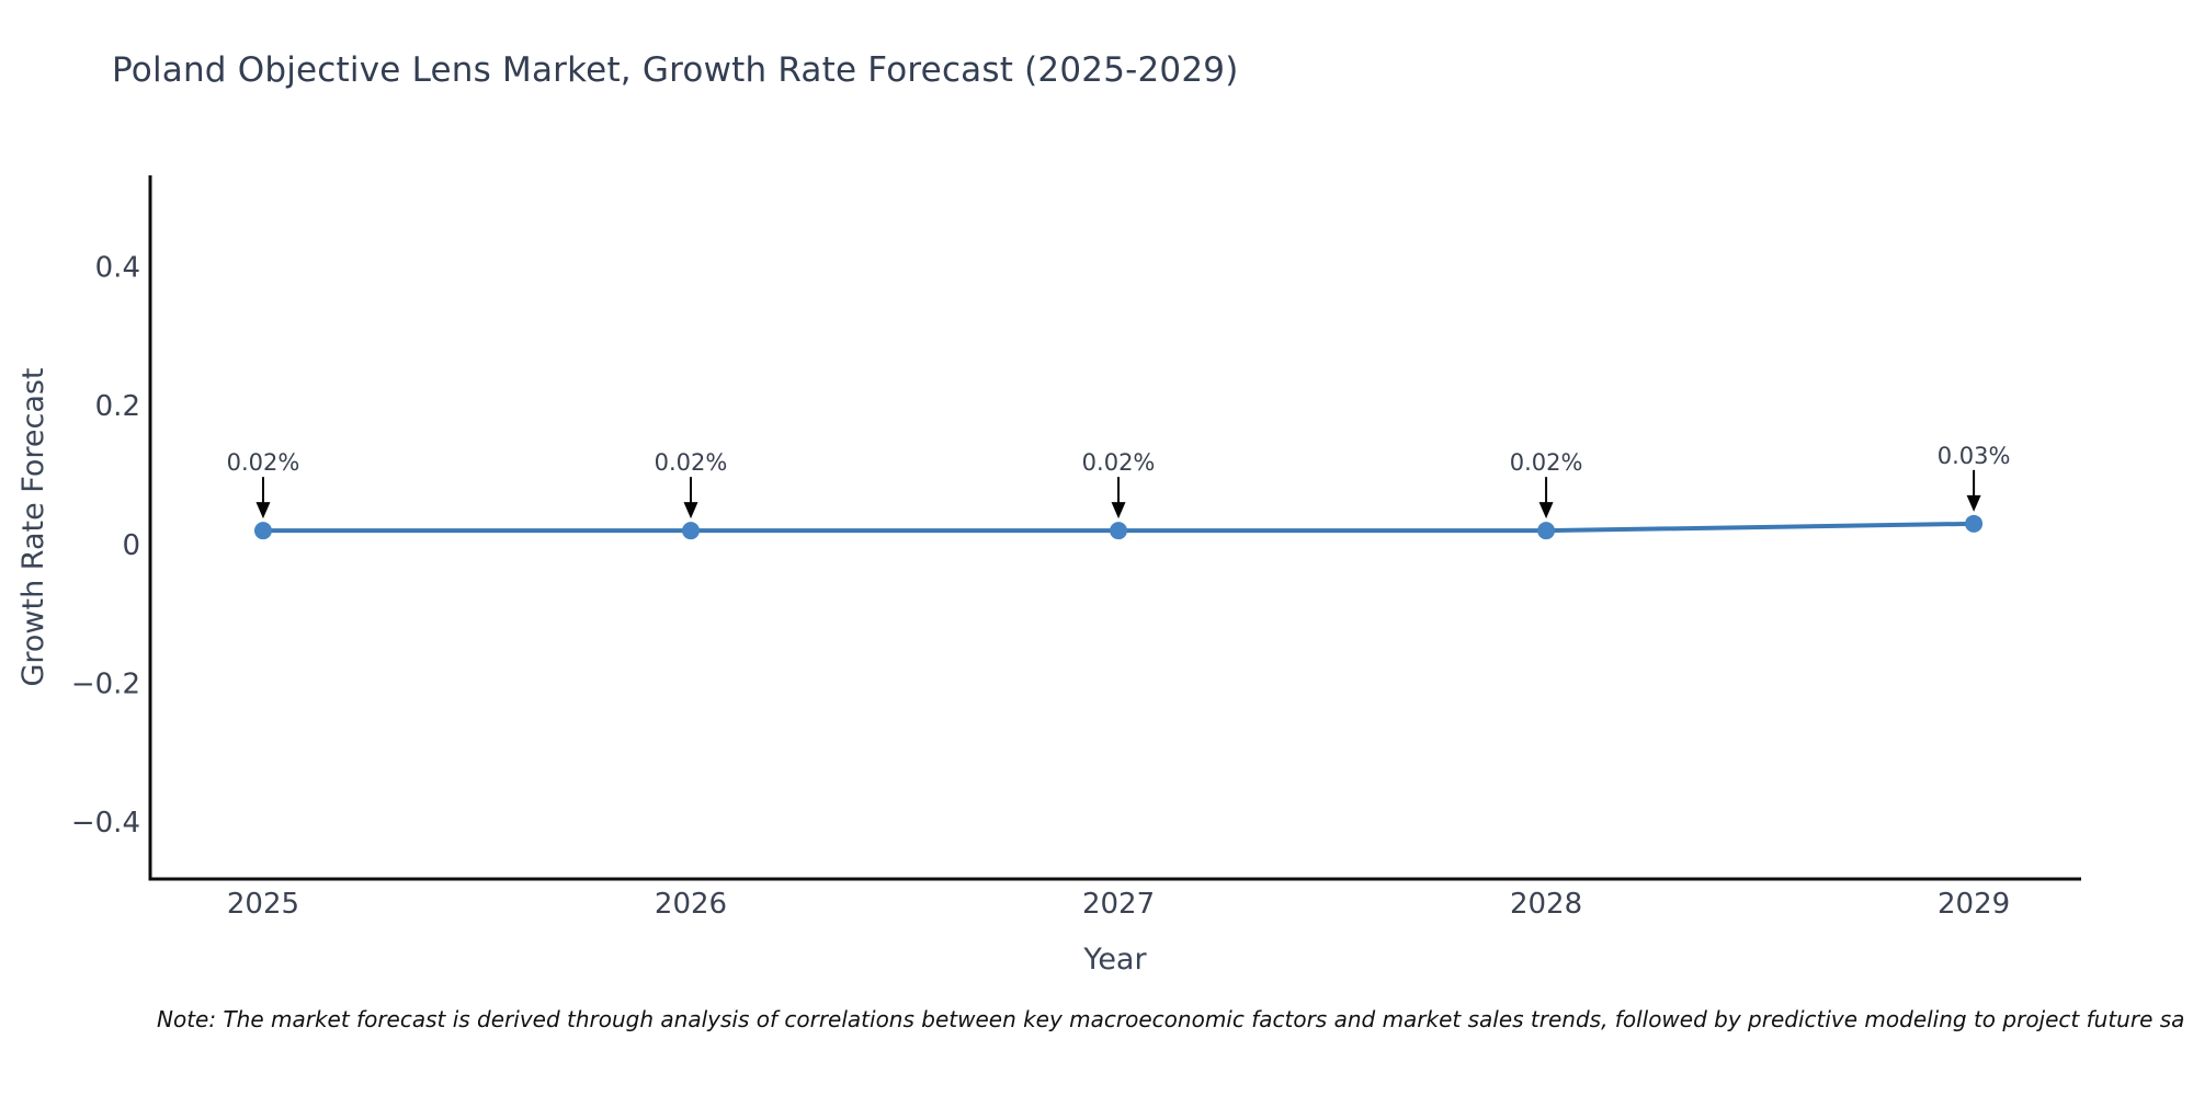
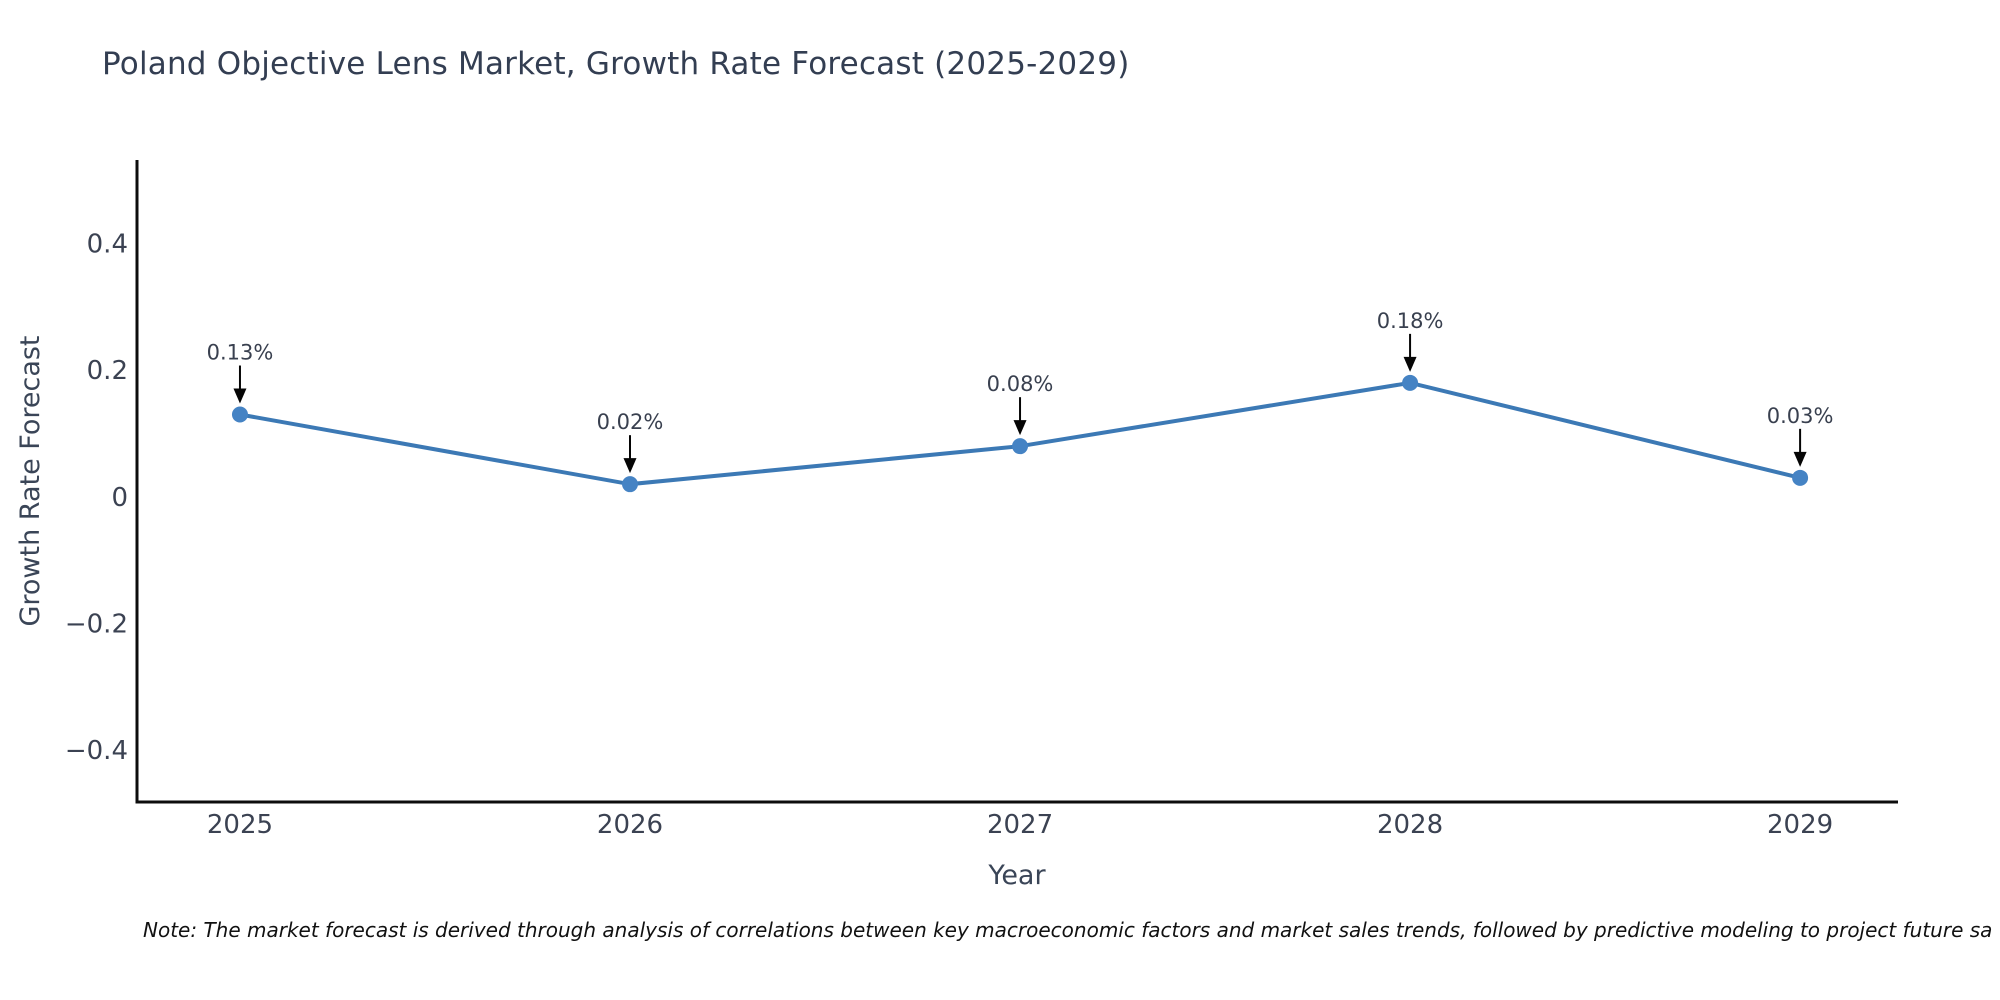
2025: 0.02% -> 0.13%
2027: 0.02% -> 0.08%
2028: 0.02% -> 0.18%
